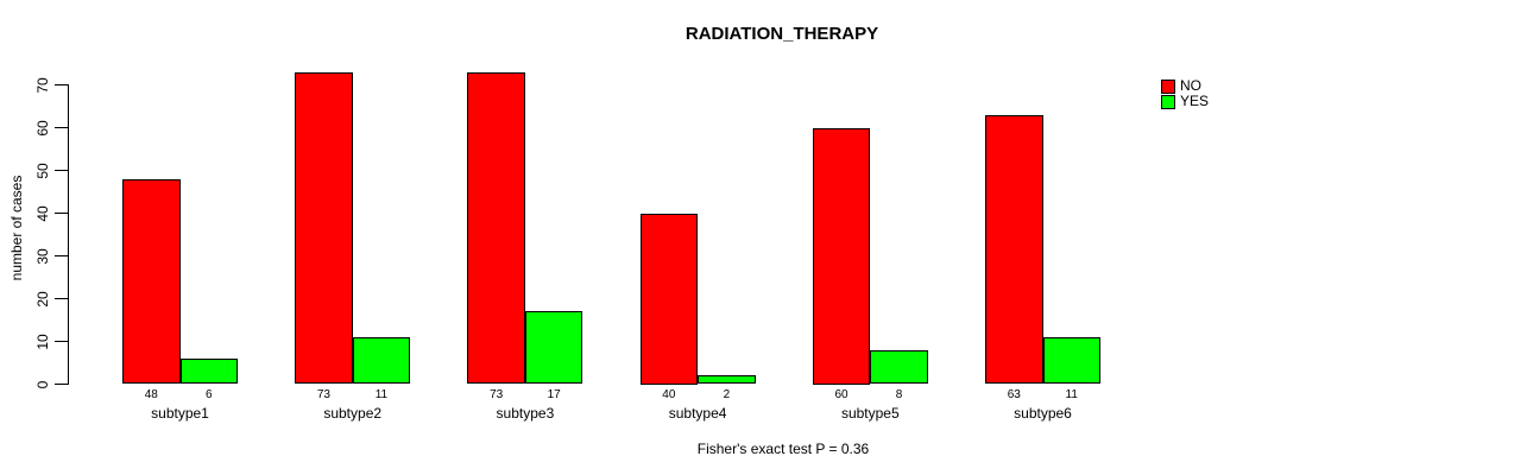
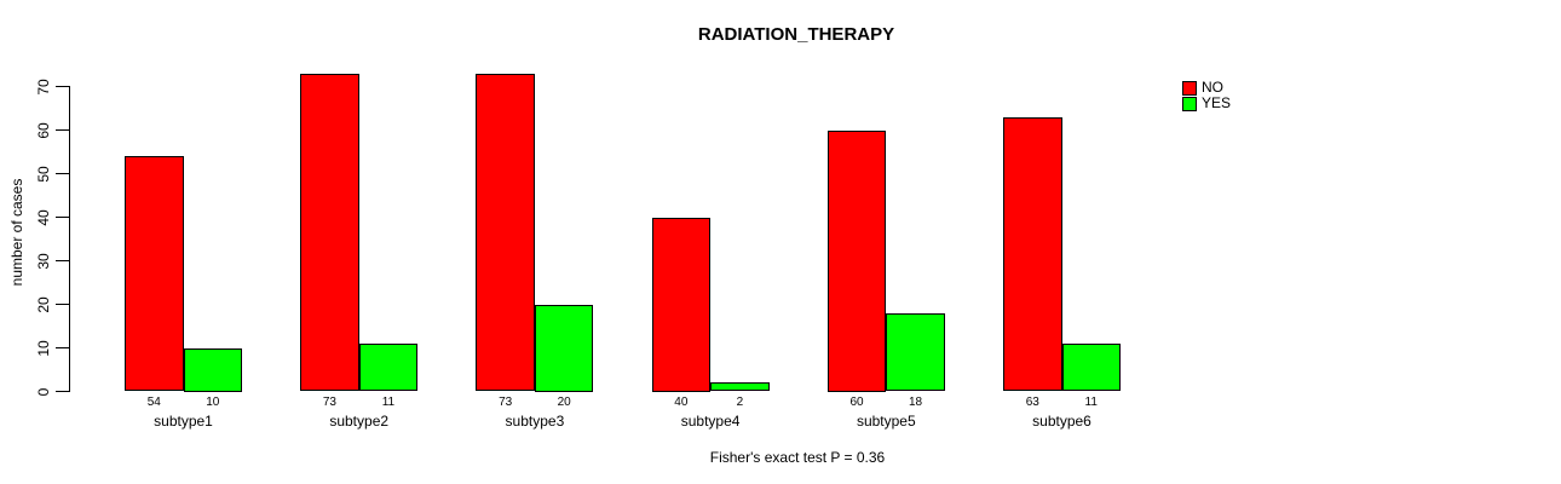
NO/subtype1: 48 -> 54
YES/subtype1: 6 -> 10
YES/subtype3: 17 -> 20
YES/subtype5: 8 -> 18
